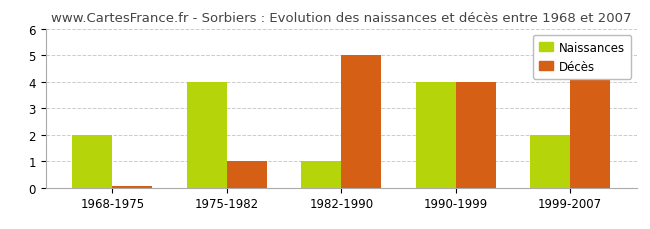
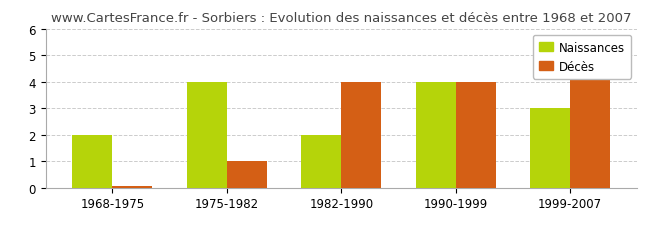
Naissances/1982-1990: 1 -> 2
Décès/1982-1990: 5.00 -> 4.00
Naissances/1999-2007: 2 -> 3
